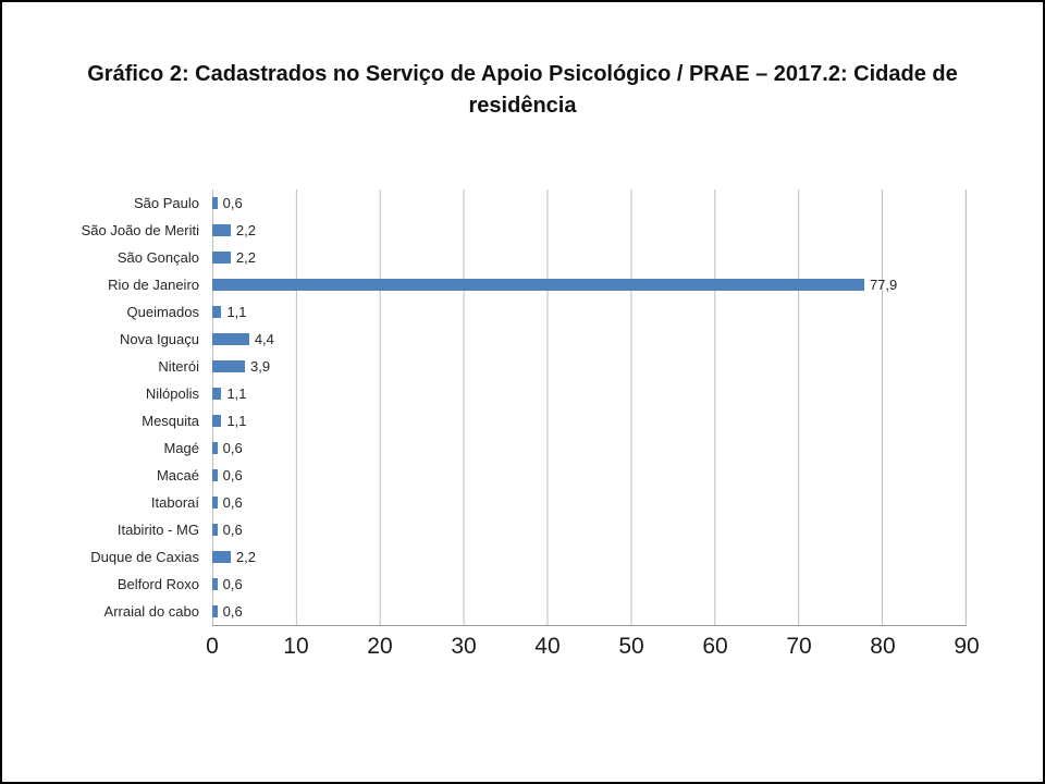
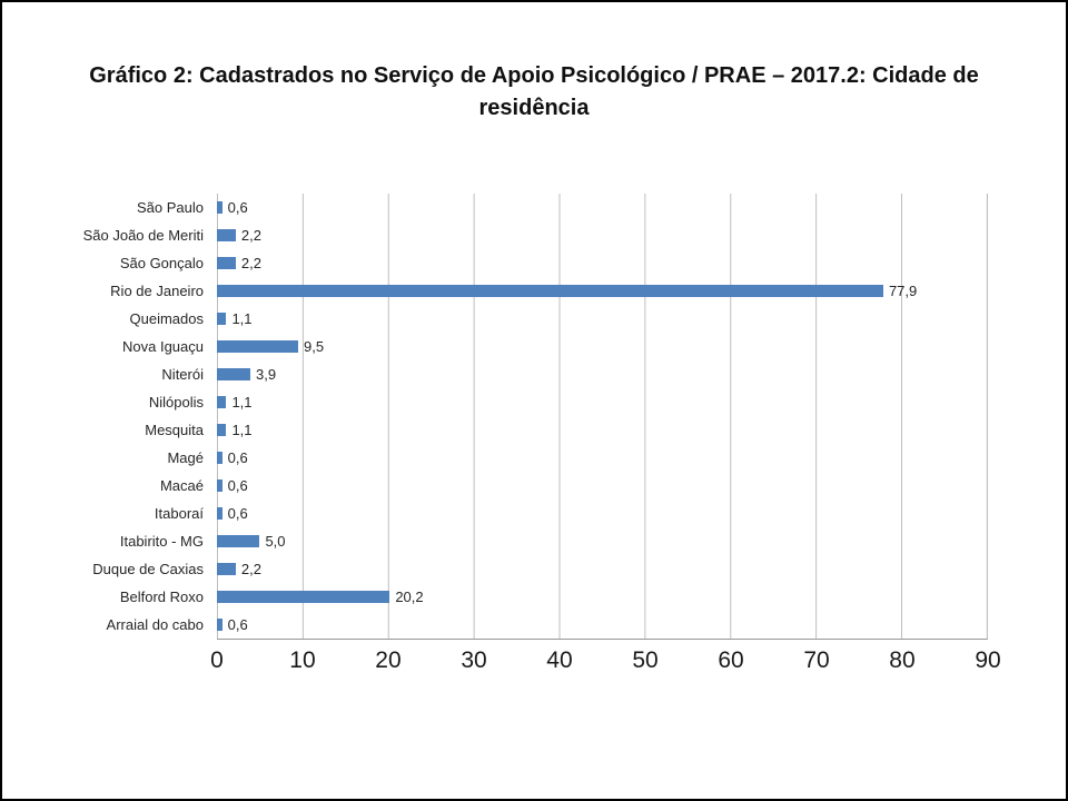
Nova Iguaçu: 4,4 -> 9,5
Itabirito - MG: 0,6 -> 5,0
Belford Roxo: 0,6 -> 20,2
